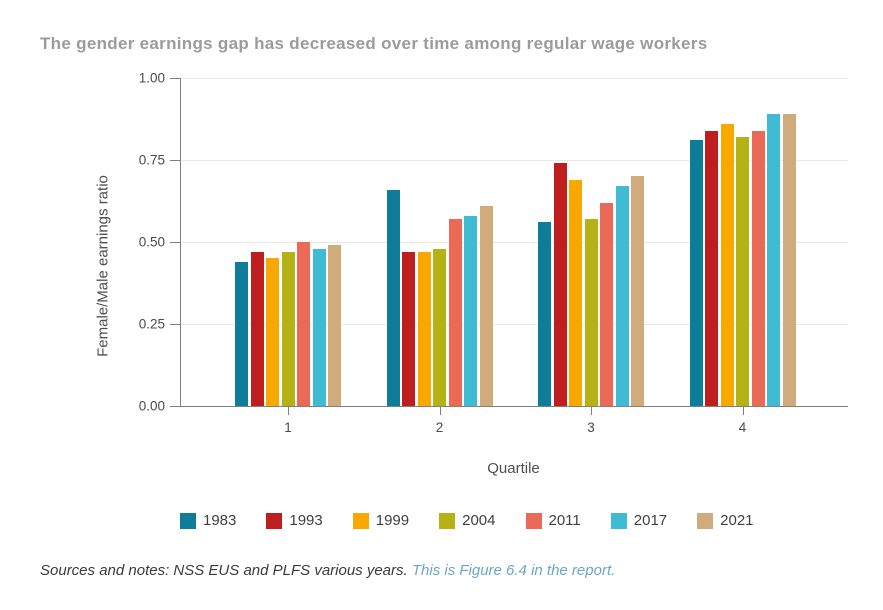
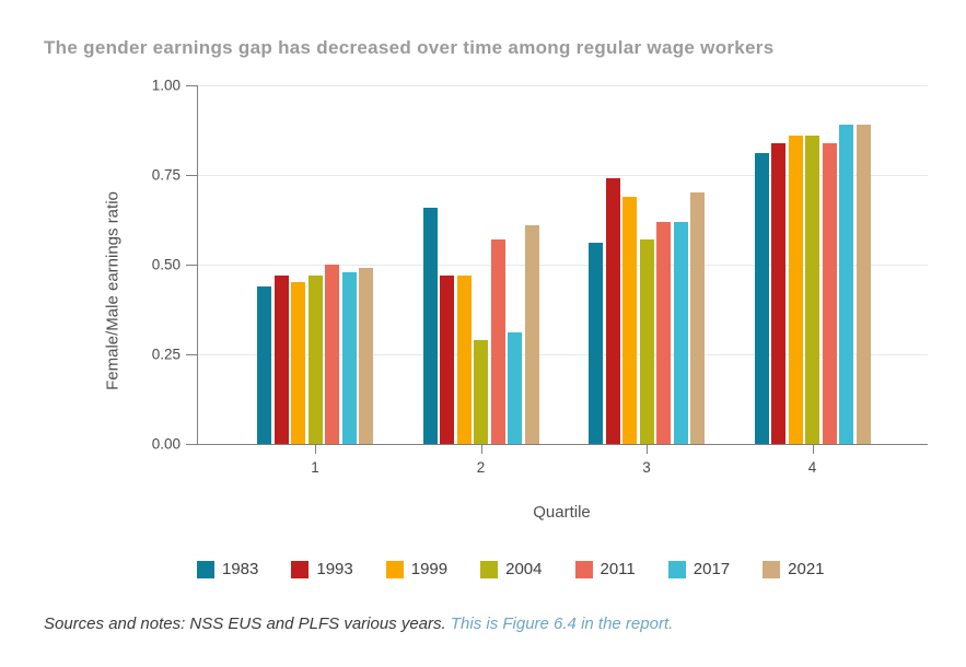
2004/2: 0.48 -> 0.29
2017/2: 0.58 -> 0.31
2017/3: 0.67 -> 0.62
2004/4: 0.82 -> 0.86
